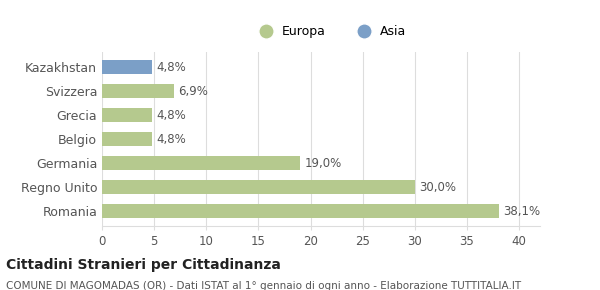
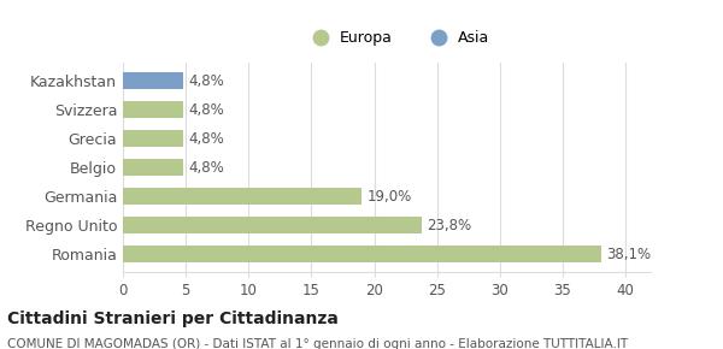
Svizzera: 6,9% -> 4,8%
Regno Unito: 30,0% -> 23,8%
